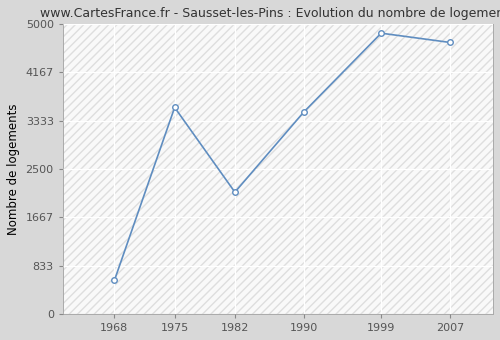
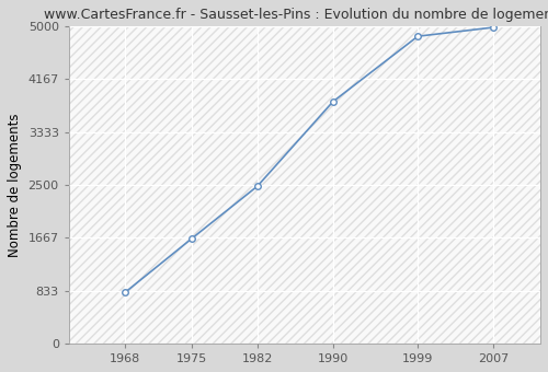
1968: 580 -> 810
1975: 3560 -> 1650
1982: 2100 -> 2480
1990: 3480 -> 3810
2007: 4680 -> 4980
